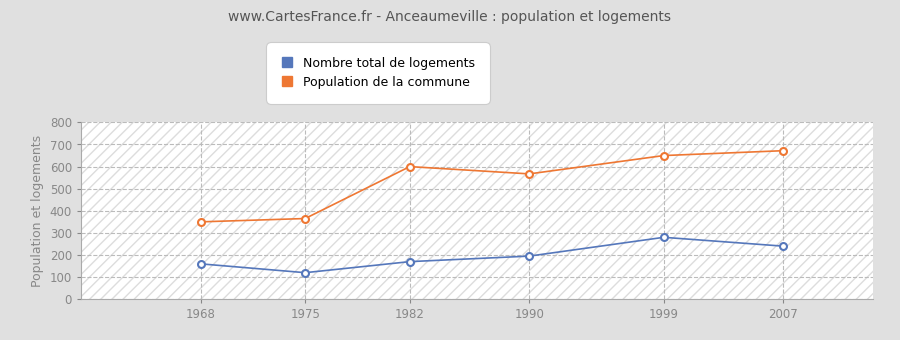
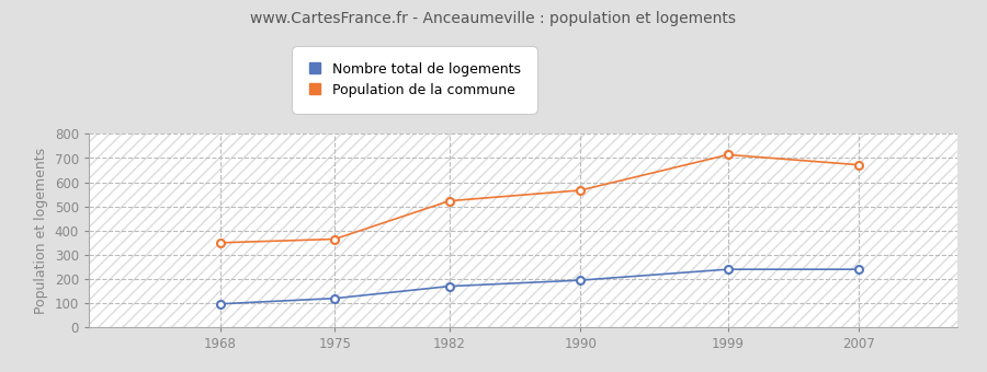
Nombre total de logements/1968: 160 -> 97
Population de la commune/1982: 600 -> 523
Nombre total de logements/1999: 280 -> 240
Population de la commune/1999: 650 -> 714
